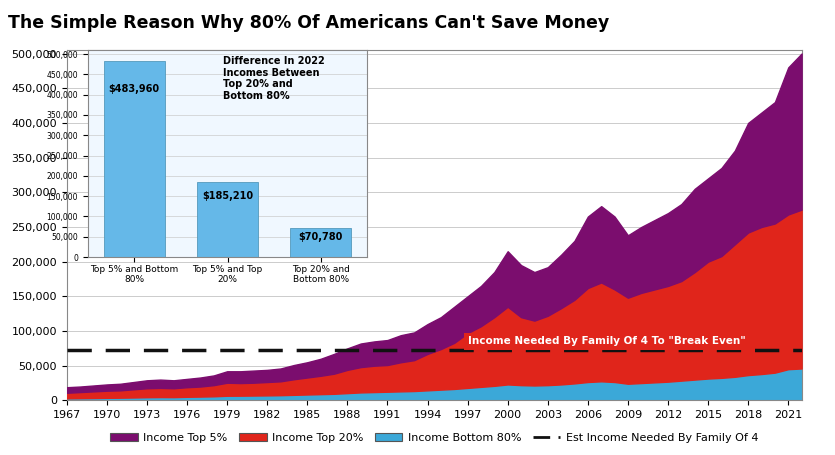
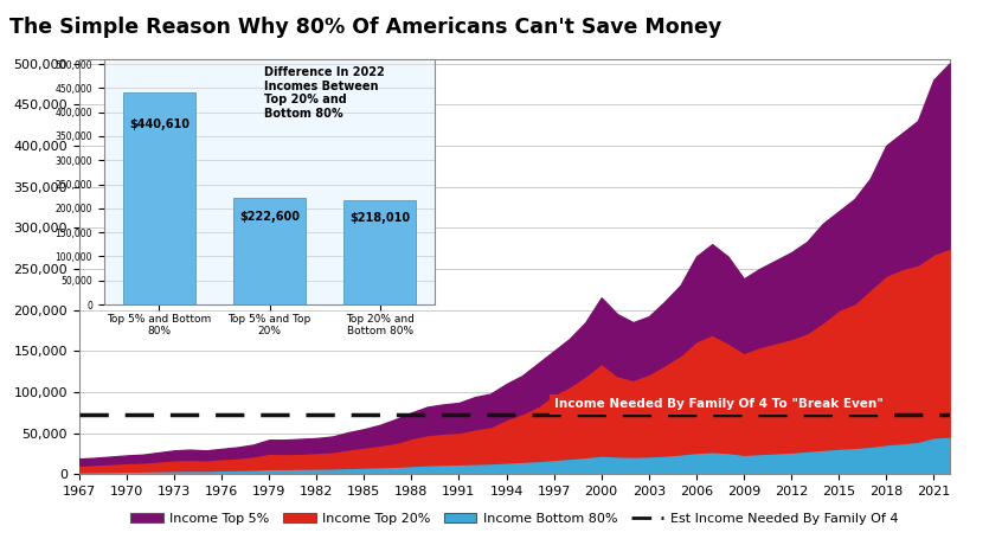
Top 5% and Bottom 80%: $483,960 -> $440,610
Top 5% and Top 20%: $185,210 -> $222,600
Top 20% and Bottom 80%: $70,780 -> $218,010
